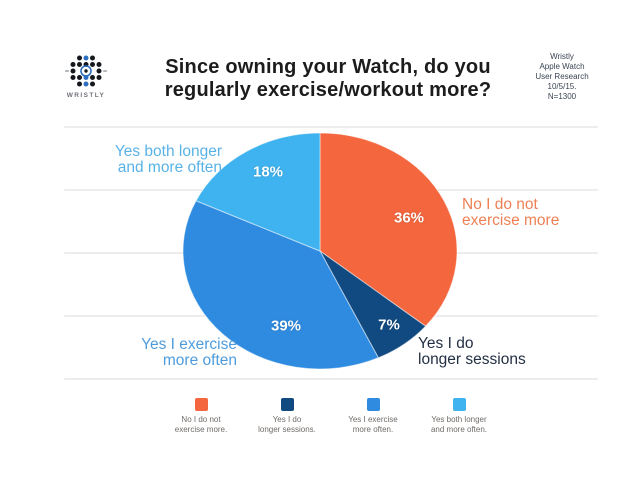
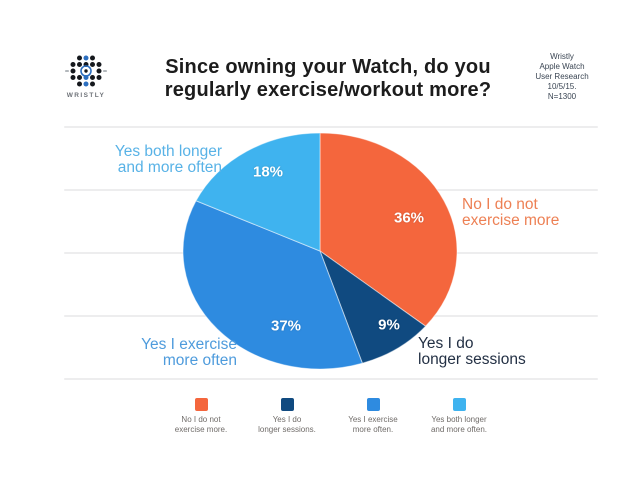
Yes I do longer sessions: 7% -> 9%
Yes I exercise more often: 39% -> 37%
